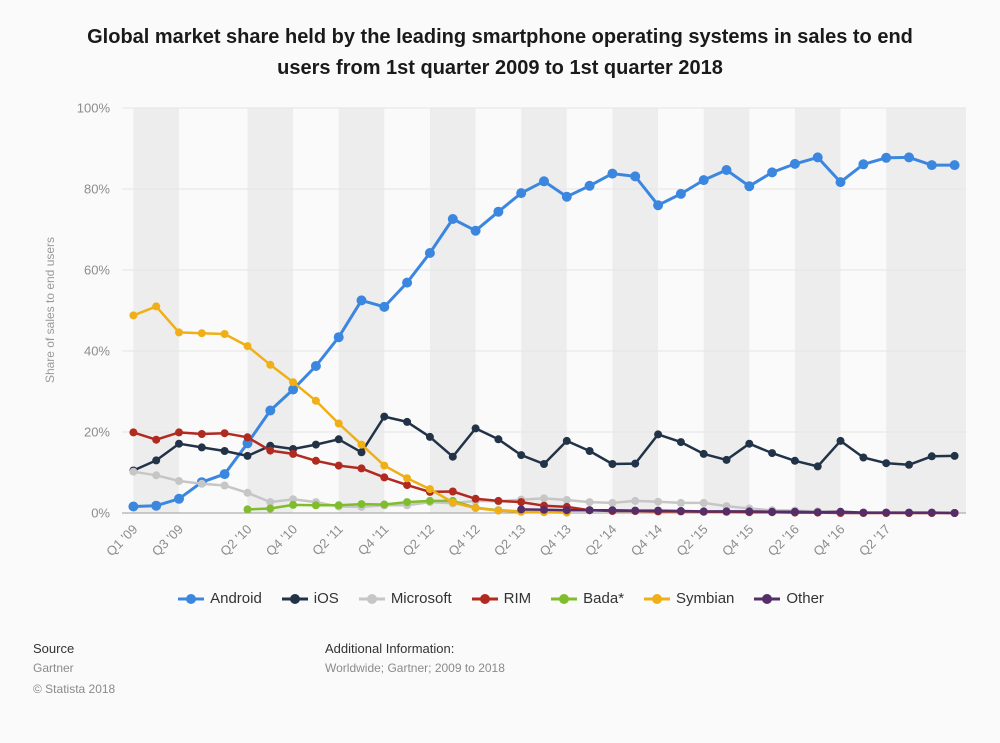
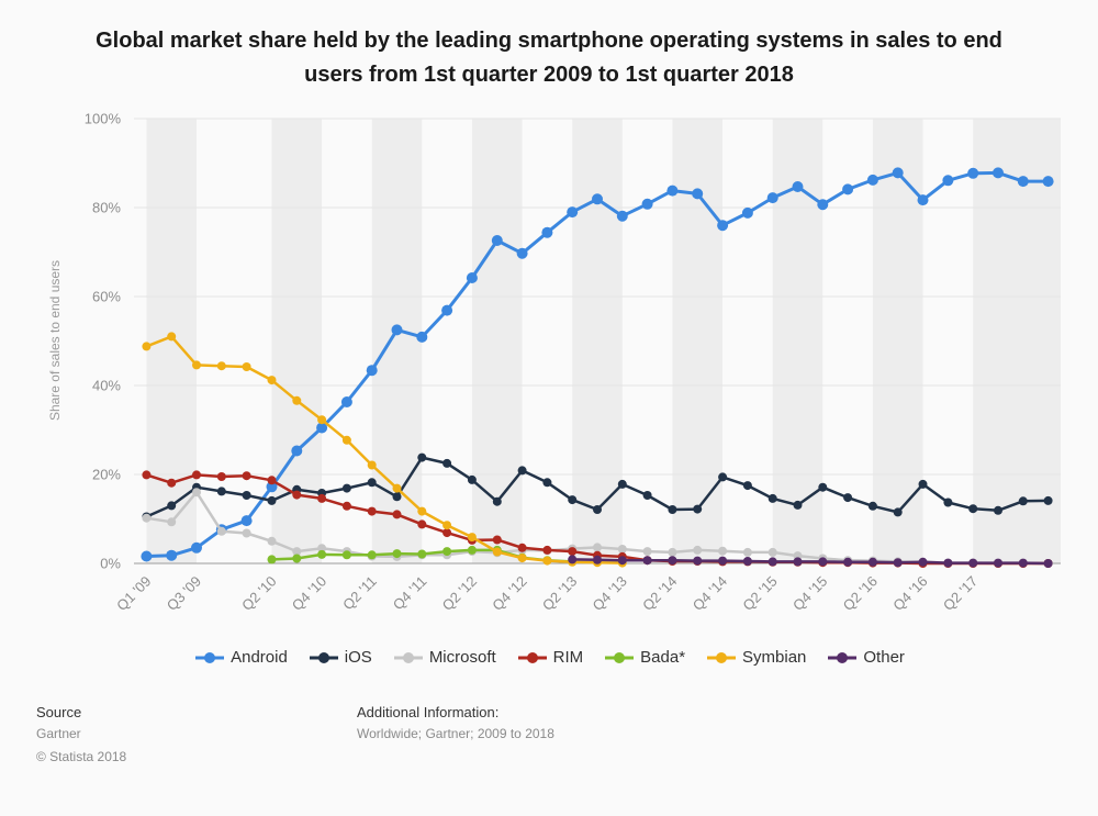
Microsoft/Q3 '09: 8% -> 16%
